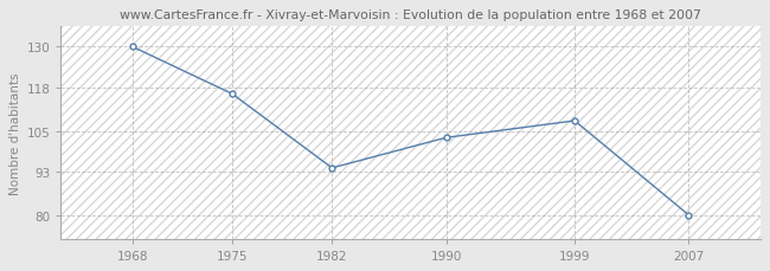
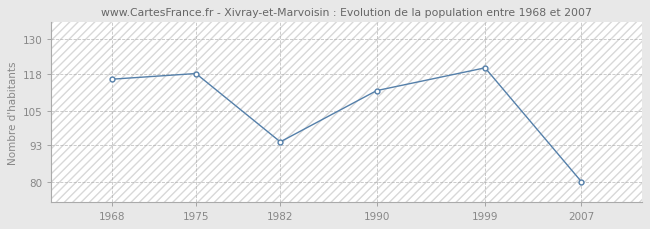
1968: 130 -> 116
1975: 116 -> 118
1990: 103 -> 112
1999: 108 -> 120
